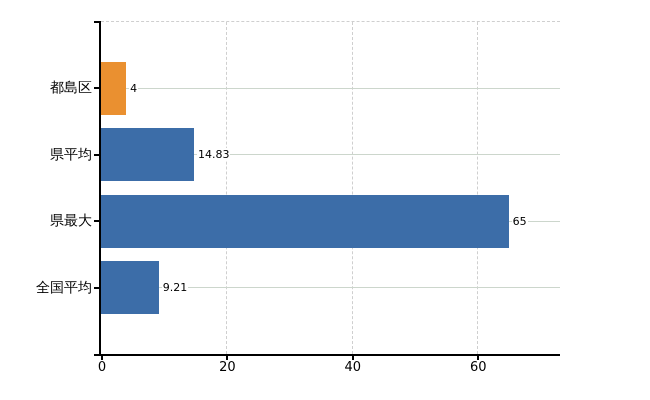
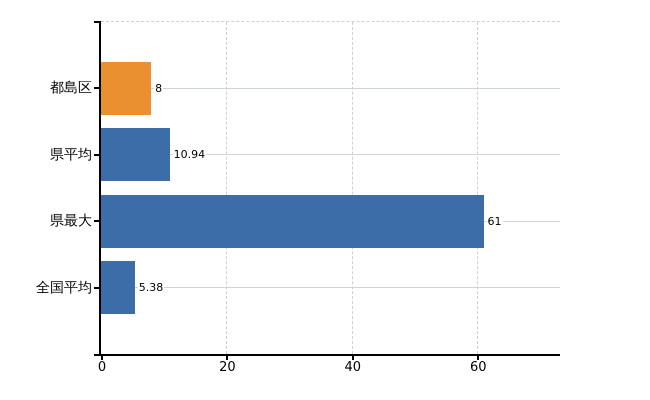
都島区: 4 -> 8
県平均: 14.83 -> 10.94
県最大: 65 -> 61
全国平均: 9.21 -> 5.38
